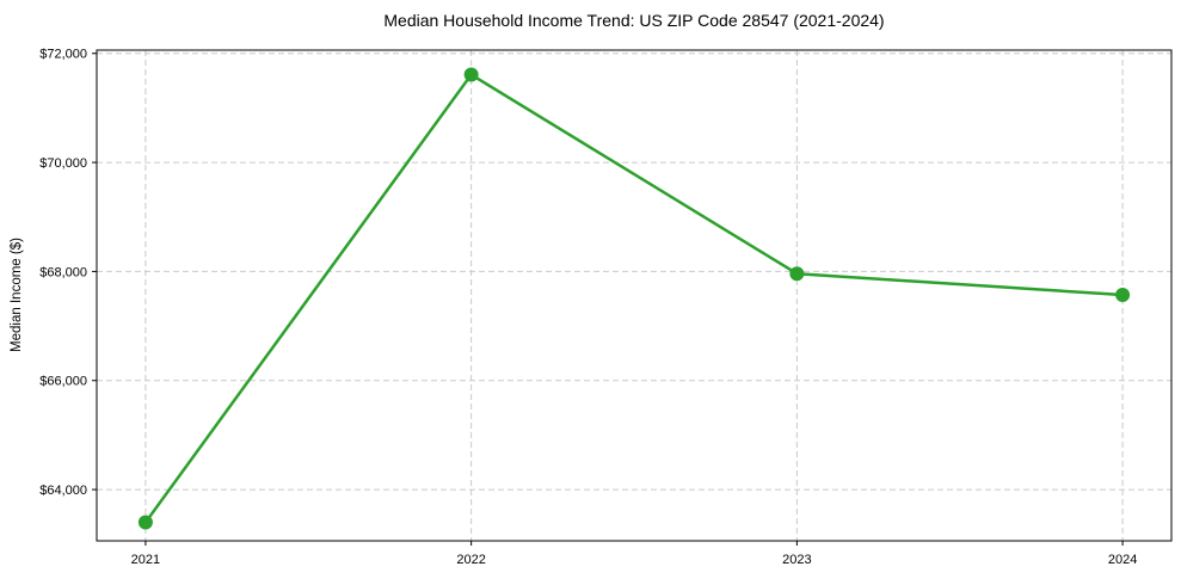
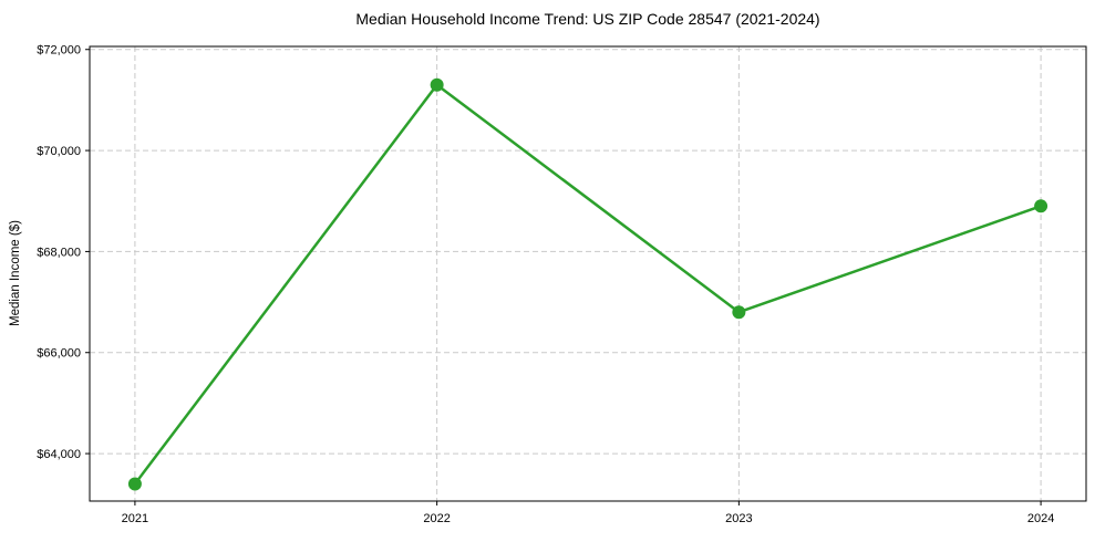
2022: $71600 -> $71300
2023: $68000 -> $66800
2024: $67600 -> $68900
